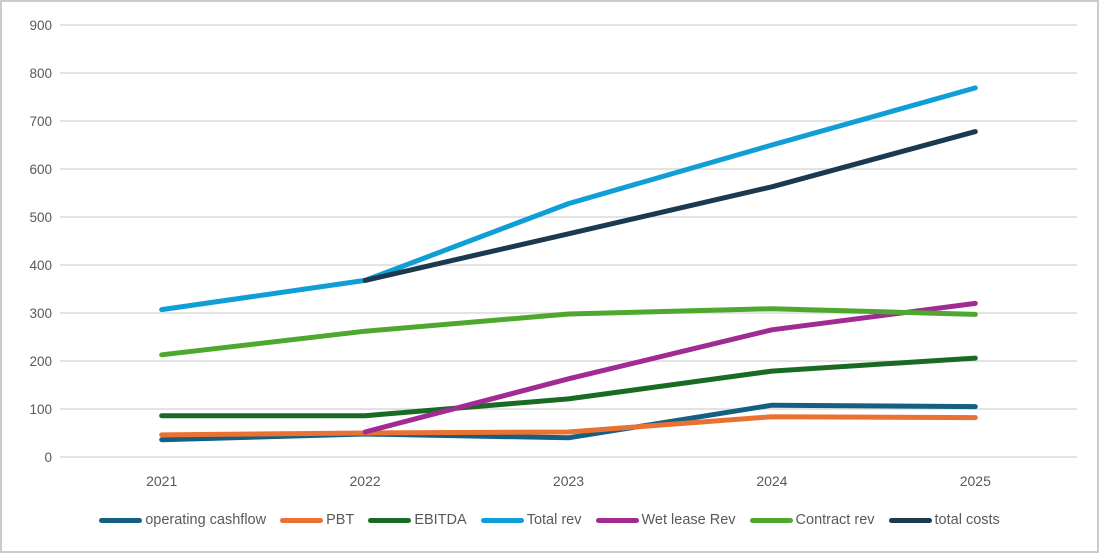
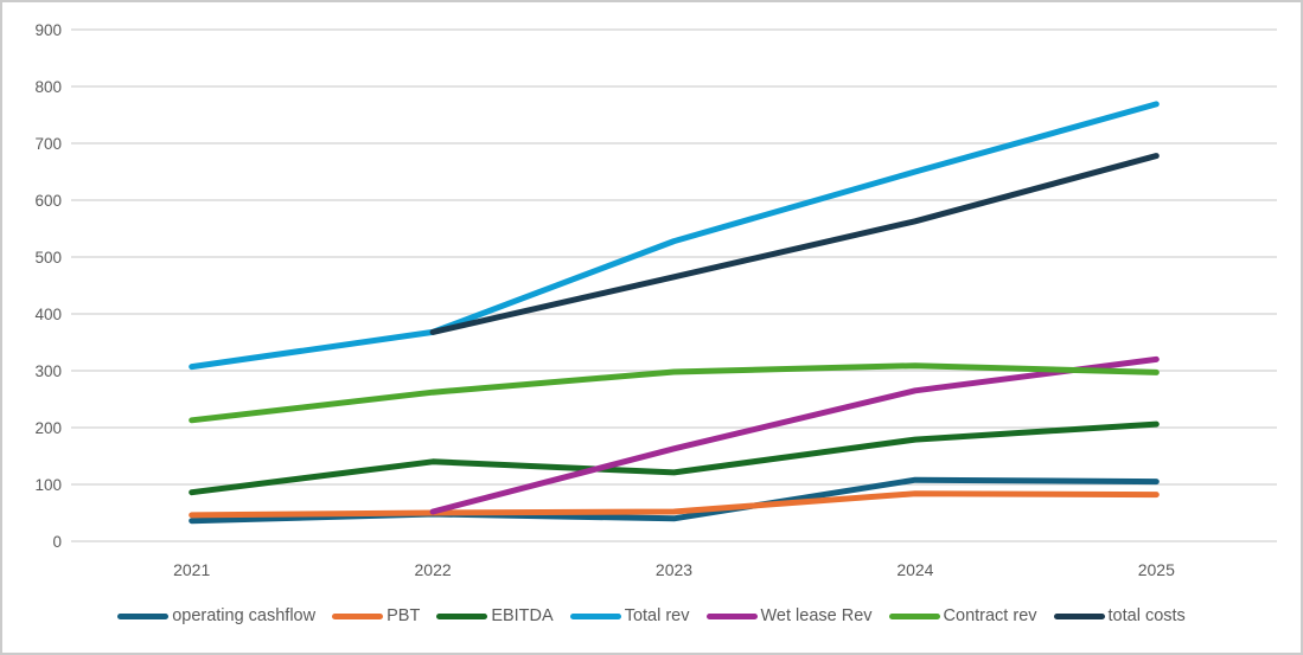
EBITDA/2022: 90 -> 140
